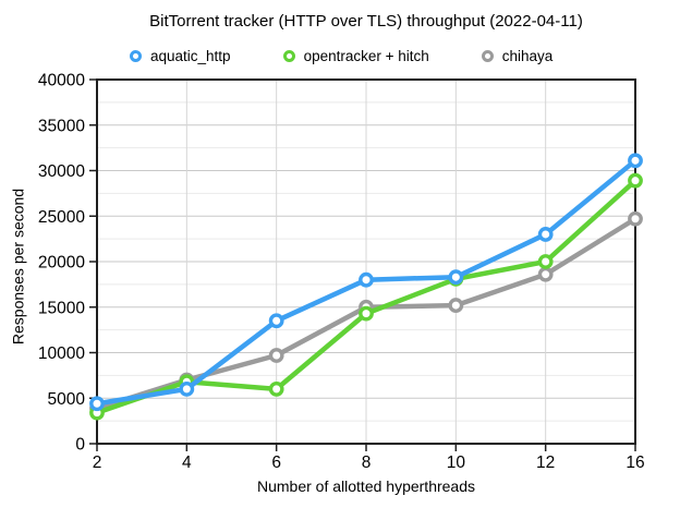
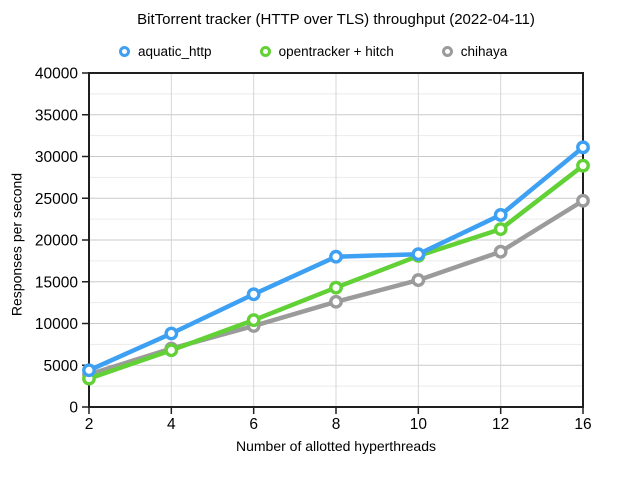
aquatic_http/4: 6000 -> 9000
opentracker + hitch/6: 6000 -> 10000
chihaya/8: 15000 -> 13000
opentracker + hitch/12: 20000 -> 21000
